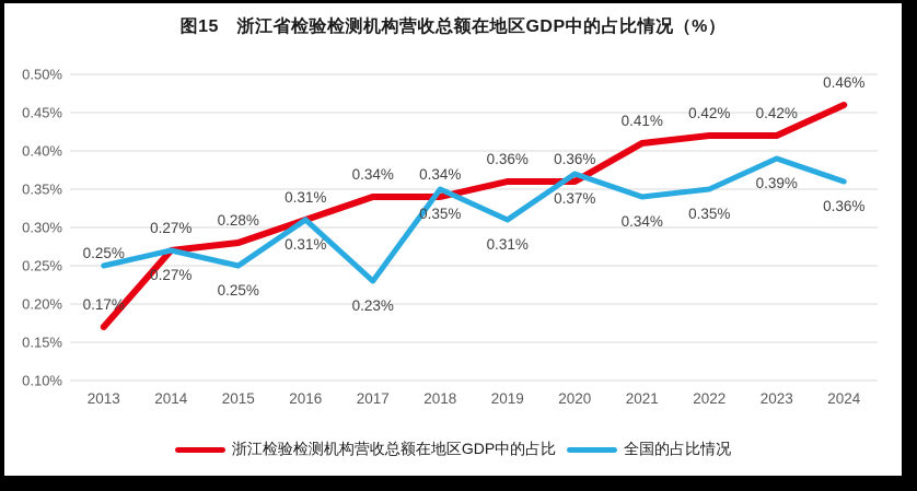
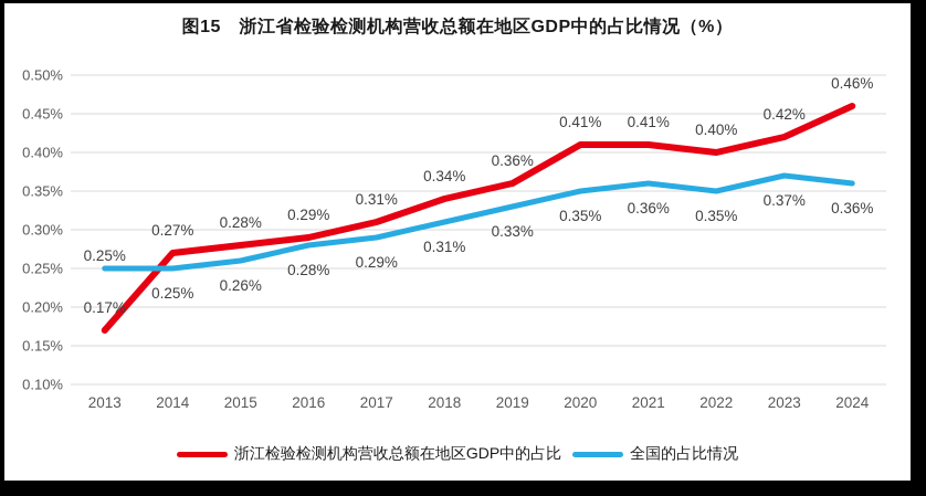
全国的占比情况/2014: 0.27% -> 0.25%
全国的占比情况/2015: 0.25% -> 0.26%
浙江检验检测机构营收总额在地区GDP中的占比/2016: 0.31% -> 0.29%
全国的占比情况/2016: 0.31% -> 0.28%
浙江检验检测机构营收总额在地区GDP中的占比/2017: 0.34% -> 0.31%
全国的占比情况/2017: 0.23% -> 0.29%
全国的占比情况/2018: 0.35% -> 0.31%
全国的占比情况/2019: 0.31% -> 0.33%
浙江检验检测机构营收总额在地区GDP中的占比/2020: 0.36% -> 0.41%
全国的占比情况/2020: 0.37% -> 0.35%
全国的占比情况/2021: 0.34% -> 0.36%
浙江检验检测机构营收总额在地区GDP中的占比/2022: 0.42% -> 0.40%
全国的占比情况/2023: 0.39% -> 0.37%
